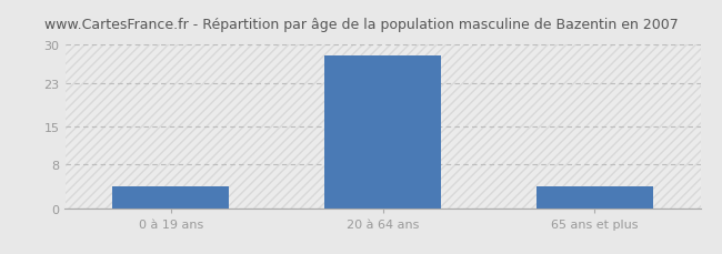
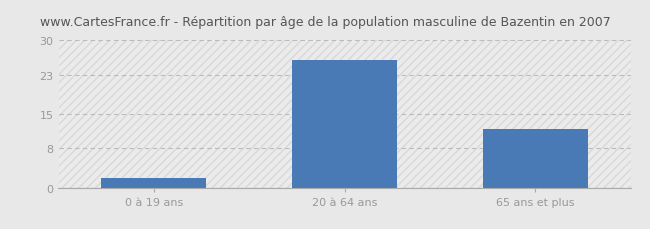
0 à 19 ans: 4 -> 2
20 à 64 ans: 28 -> 26
65 ans et plus: 4 -> 12
